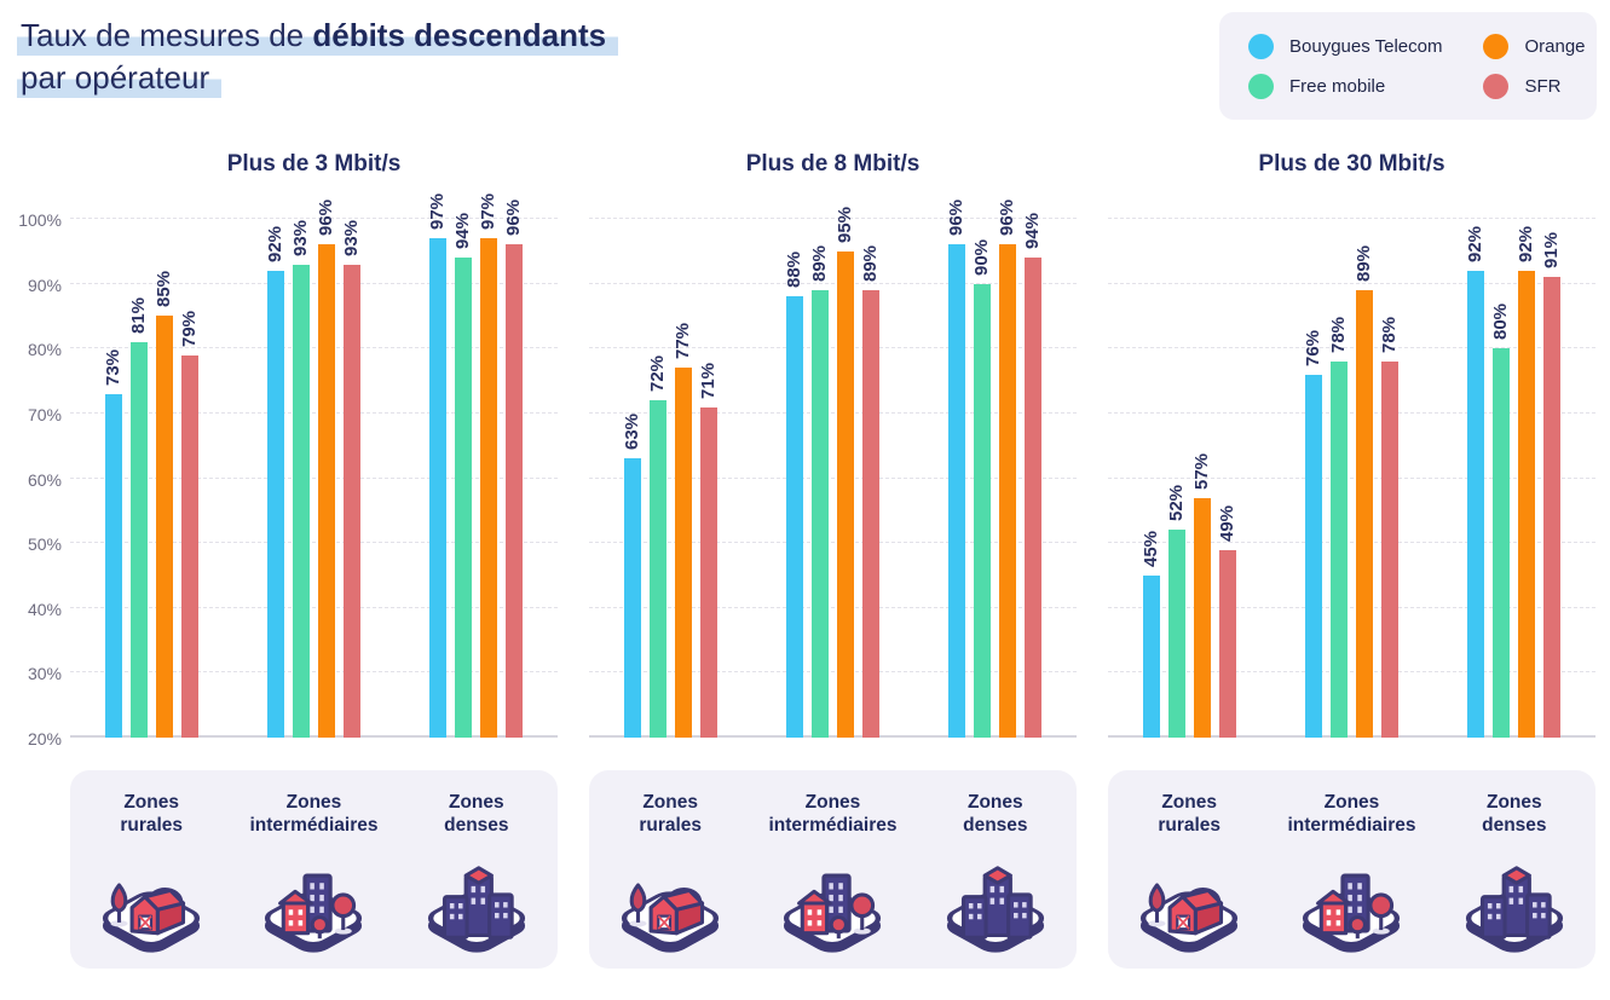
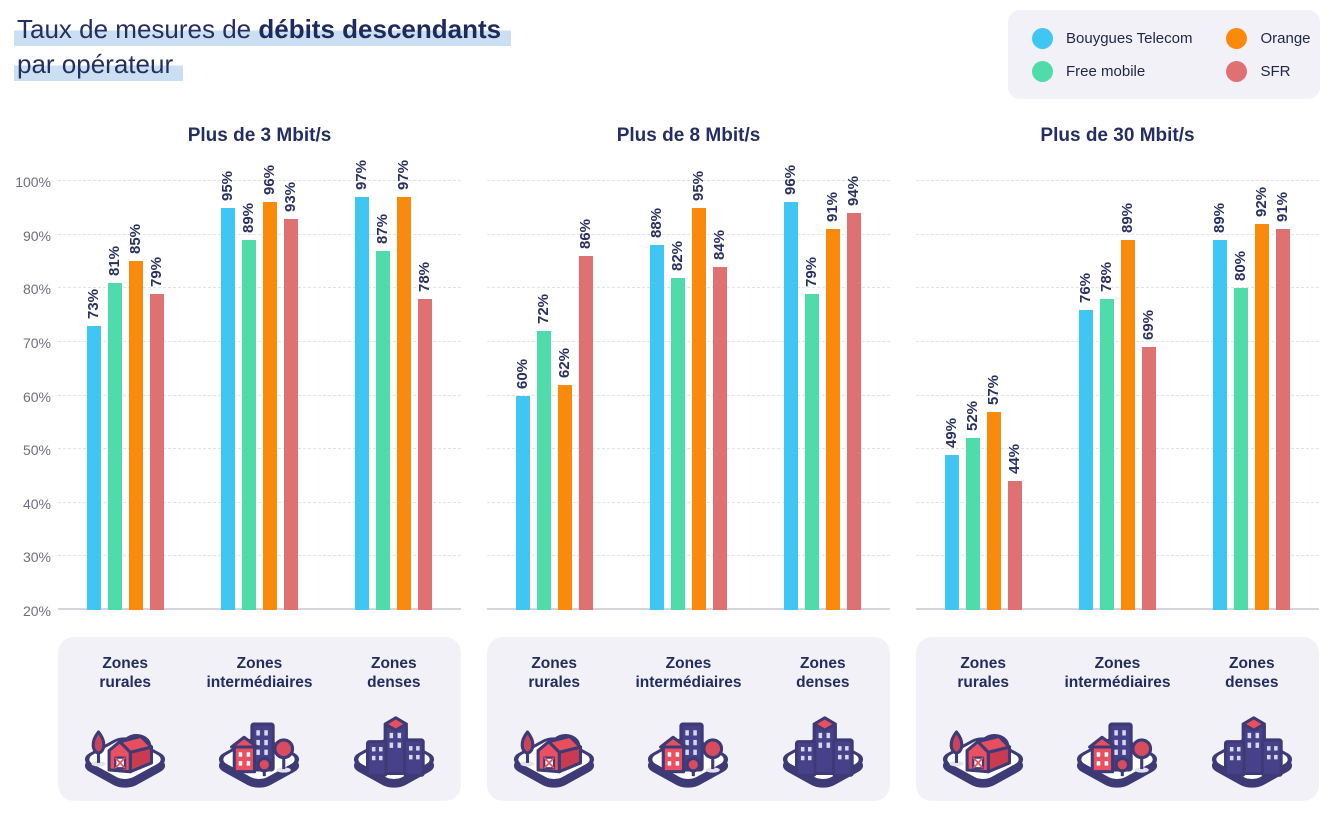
Plus de 3 Mbit/s/Bouygues Telecom/Zones intermédiaires: 92% -> 95%
Plus de 3 Mbit/s/Free mobile/Zones intermédiaires: 93% -> 89%
Plus de 3 Mbit/s/Free mobile/Zones denses: 94% -> 87%
Plus de 3 Mbit/s/SFR/Zones denses: 96% -> 78%
Plus de 8 Mbit/s/Bouygues Telecom/Zones rurales: 63% -> 60%
Plus de 8 Mbit/s/Orange/Zones rurales: 77% -> 62%
Plus de 8 Mbit/s/SFR/Zones rurales: 71% -> 86%
Plus de 8 Mbit/s/Free mobile/Zones intermédiaires: 89% -> 82%
Plus de 8 Mbit/s/SFR/Zones intermédiaires: 89% -> 84%
Plus de 8 Mbit/s/Free mobile/Zones denses: 90% -> 79%
Plus de 8 Mbit/s/Orange/Zones denses: 96% -> 91%
Plus de 30 Mbit/s/Bouygues Telecom/Zones rurales: 45% -> 49%
Plus de 30 Mbit/s/SFR/Zones rurales: 49% -> 44%
Plus de 30 Mbit/s/SFR/Zones intermédiaires: 78% -> 69%
Plus de 30 Mbit/s/Bouygues Telecom/Zones denses: 92% -> 89%
